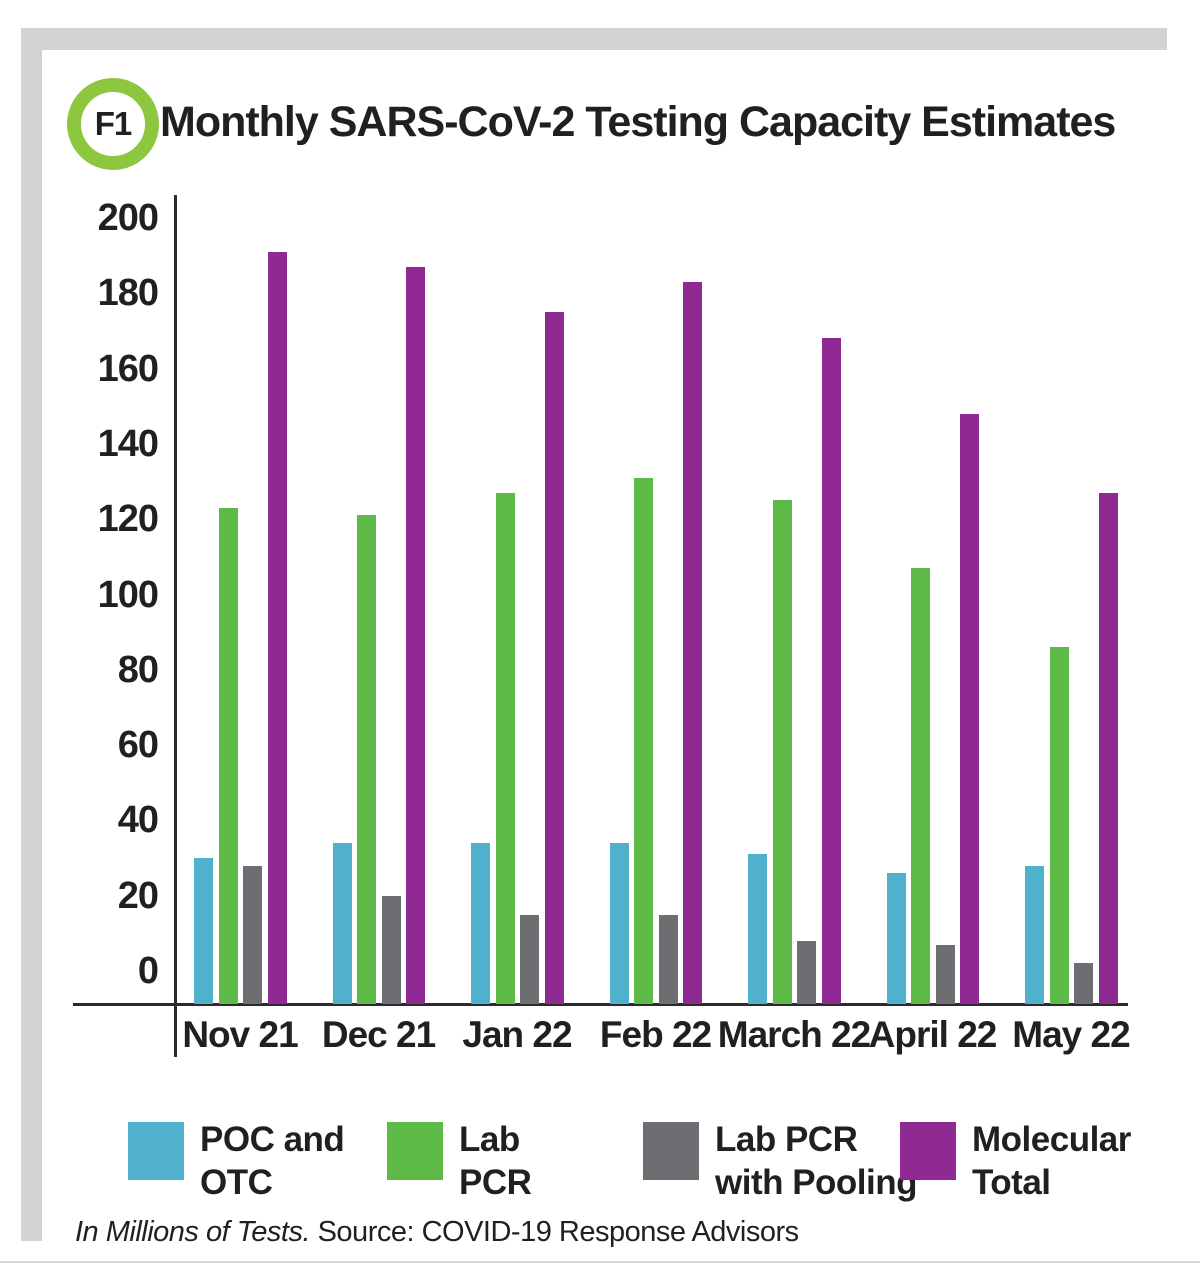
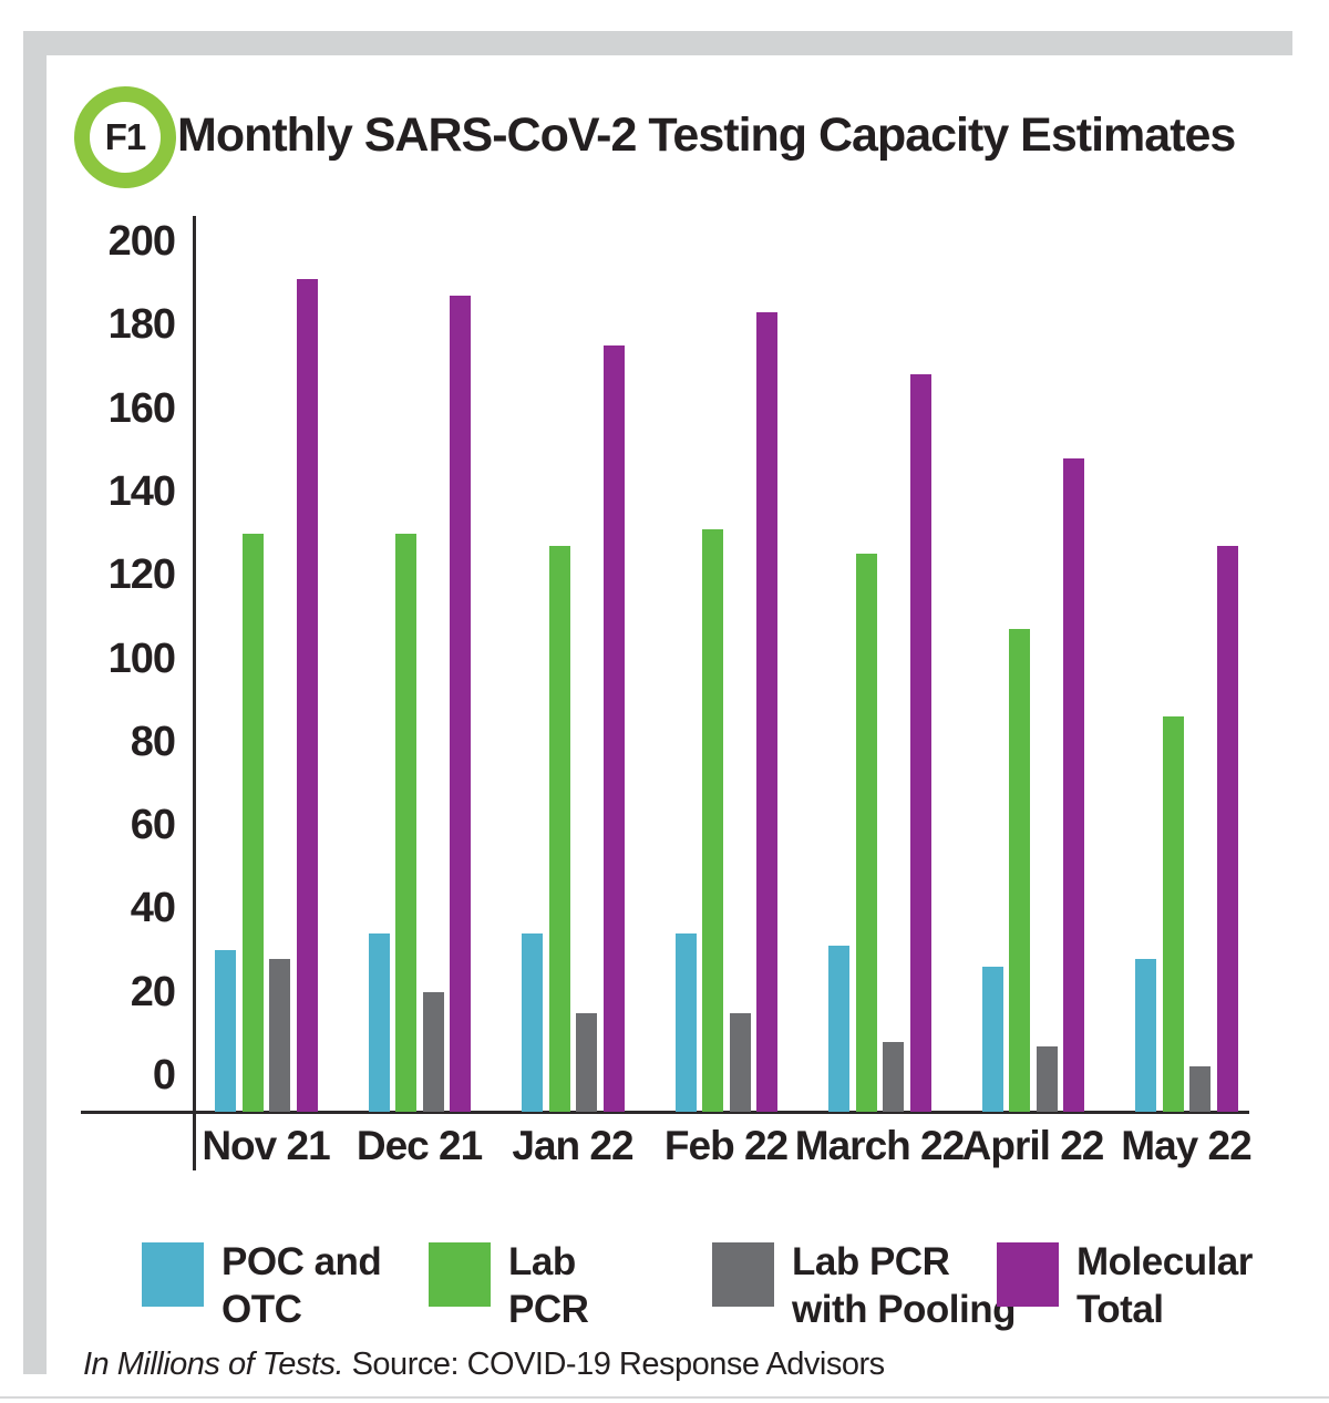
Lab PCR/Nov 21: 123 -> 130
Lab PCR/Dec 21: 121 -> 130
